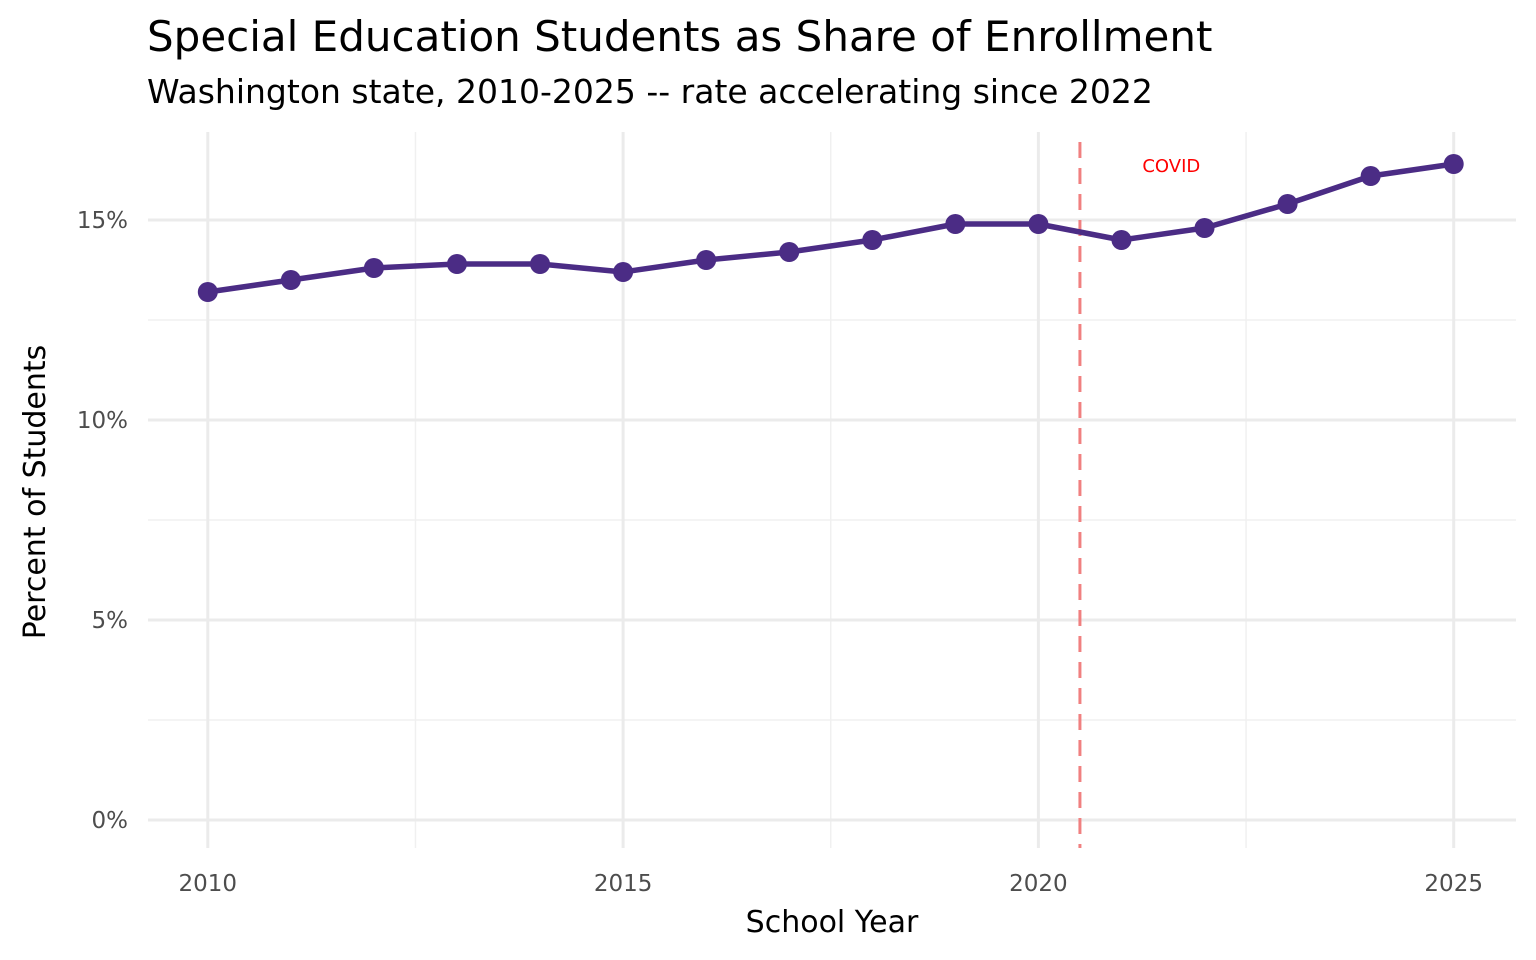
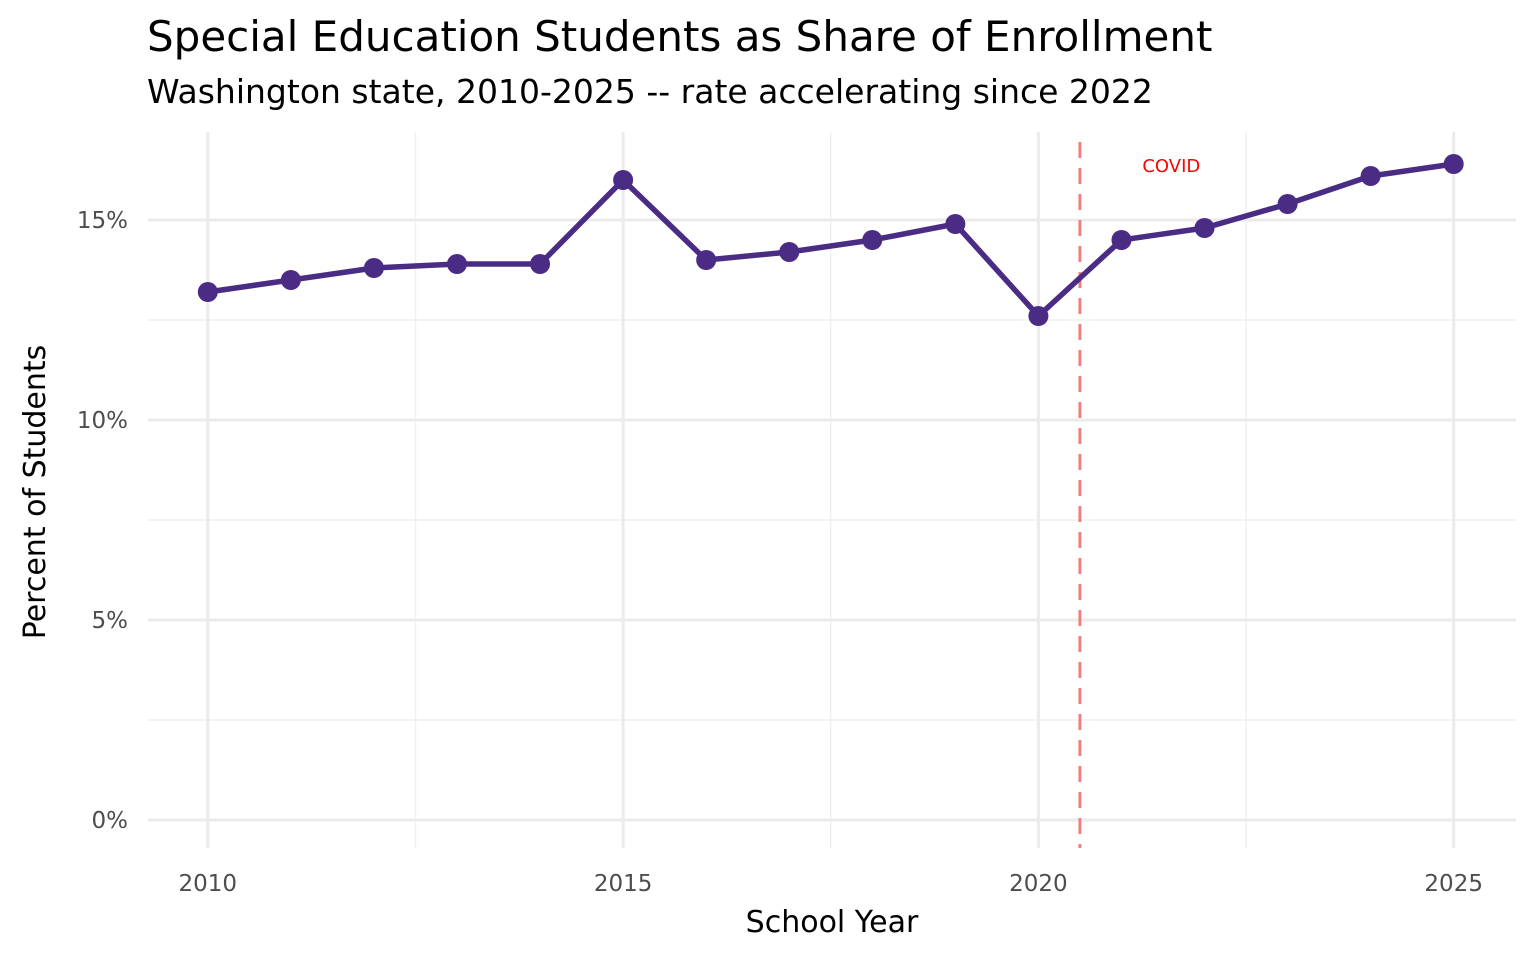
2015: 13.7% -> 16.0%
2020: 14.9% -> 12.6%
